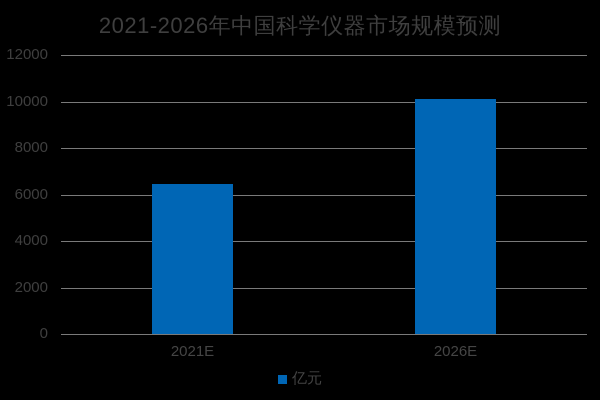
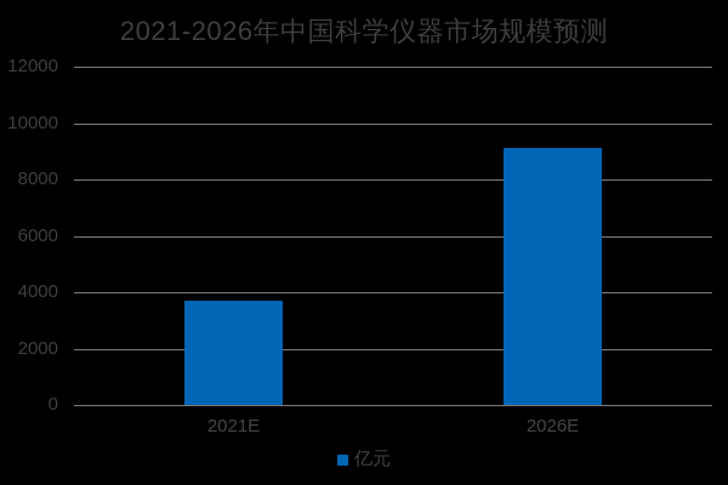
2021E: 6400 -> 3700
2026E: 10100 -> 9100
